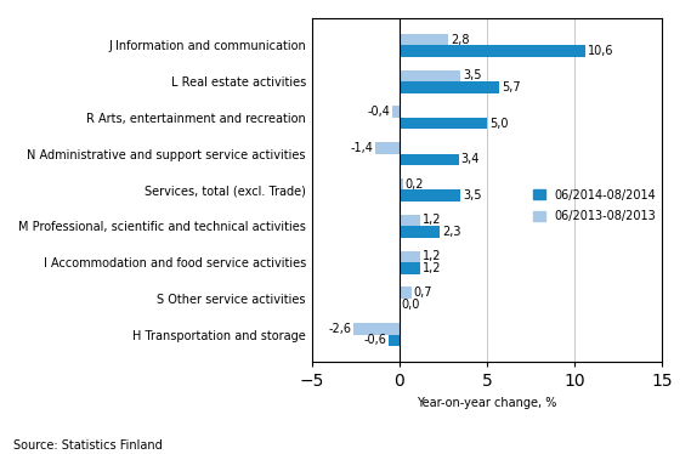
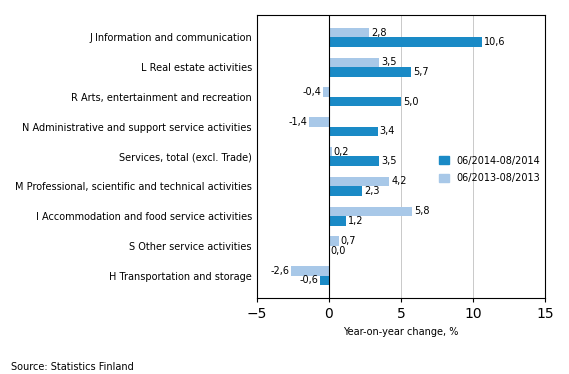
06/2013-08/2013/M Professional, scientific and technical activities: 1,2 -> 4,2
06/2013-08/2013/I Accommodation and food service activities: 1,2 -> 5,8
